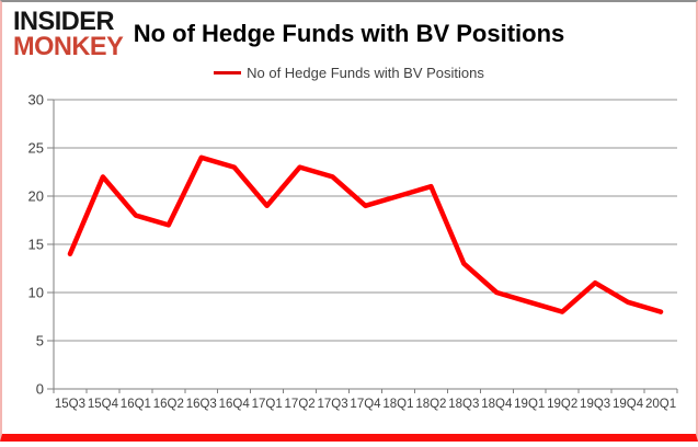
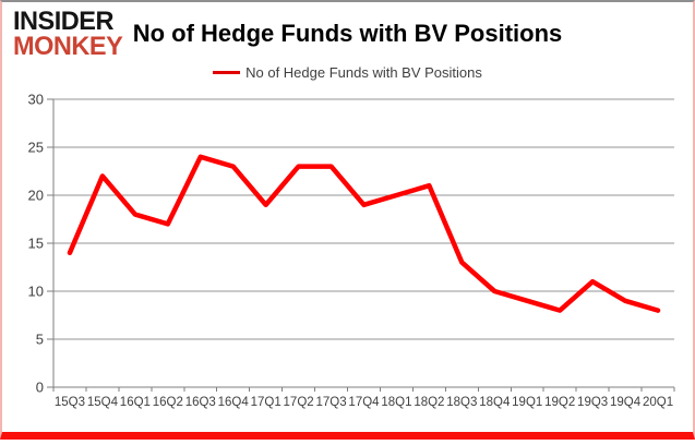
17Q3: 22 -> 23
